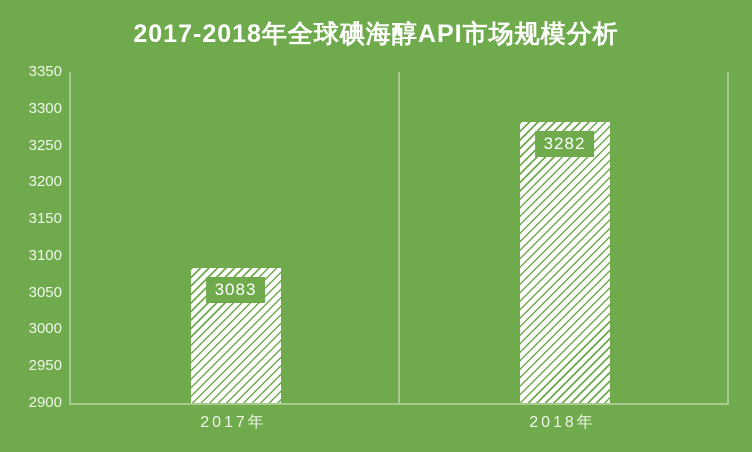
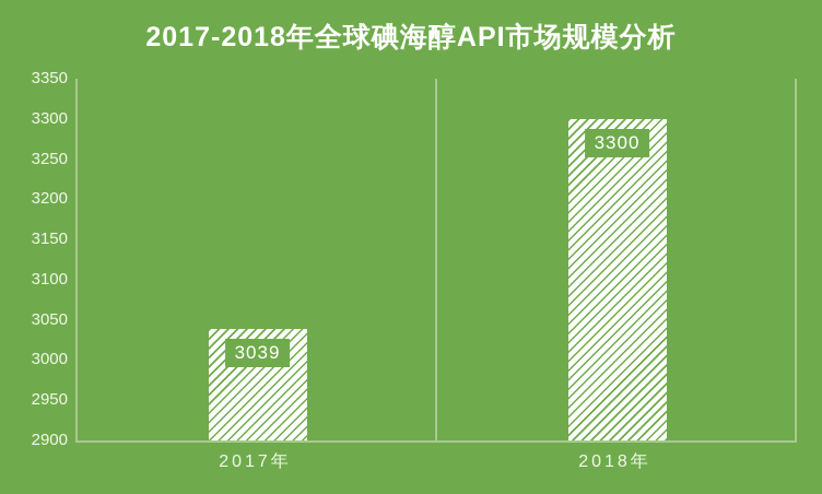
2017年: 3083 -> 3039
2018年: 3282 -> 3300
